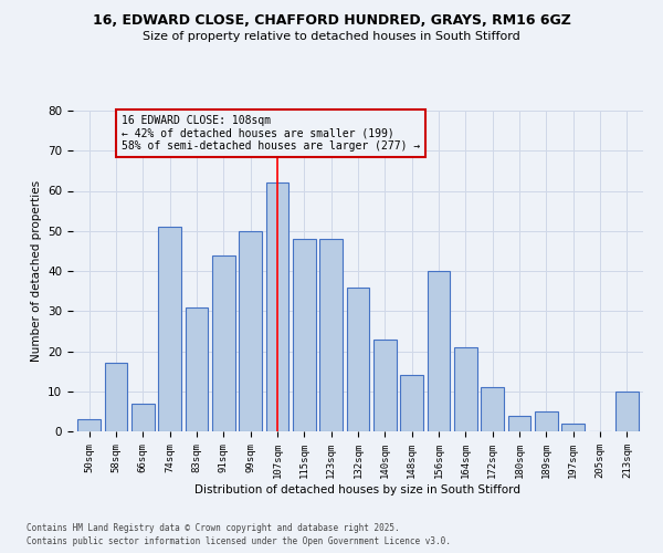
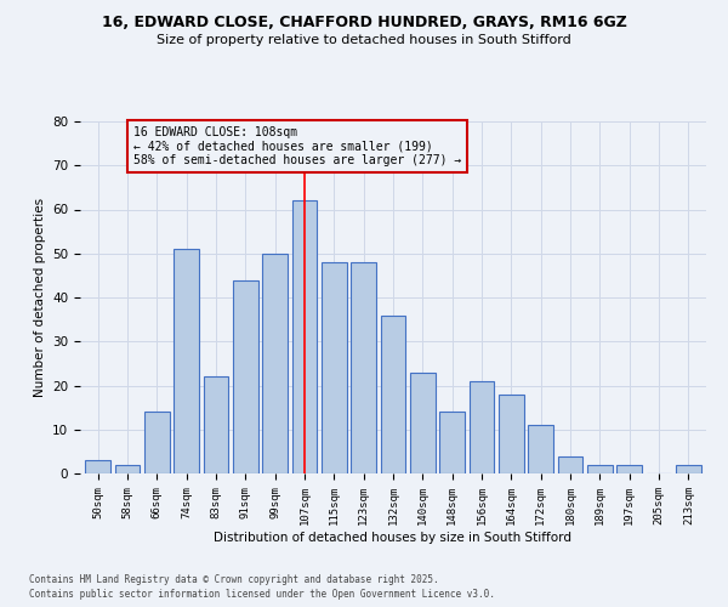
58sqm: 17 -> 2
66sqm: 7 -> 14
83sqm: 31 -> 22
156sqm: 40 -> 21
164sqm: 21 -> 18
189sqm: 5 -> 2
213sqm: 10 -> 2
